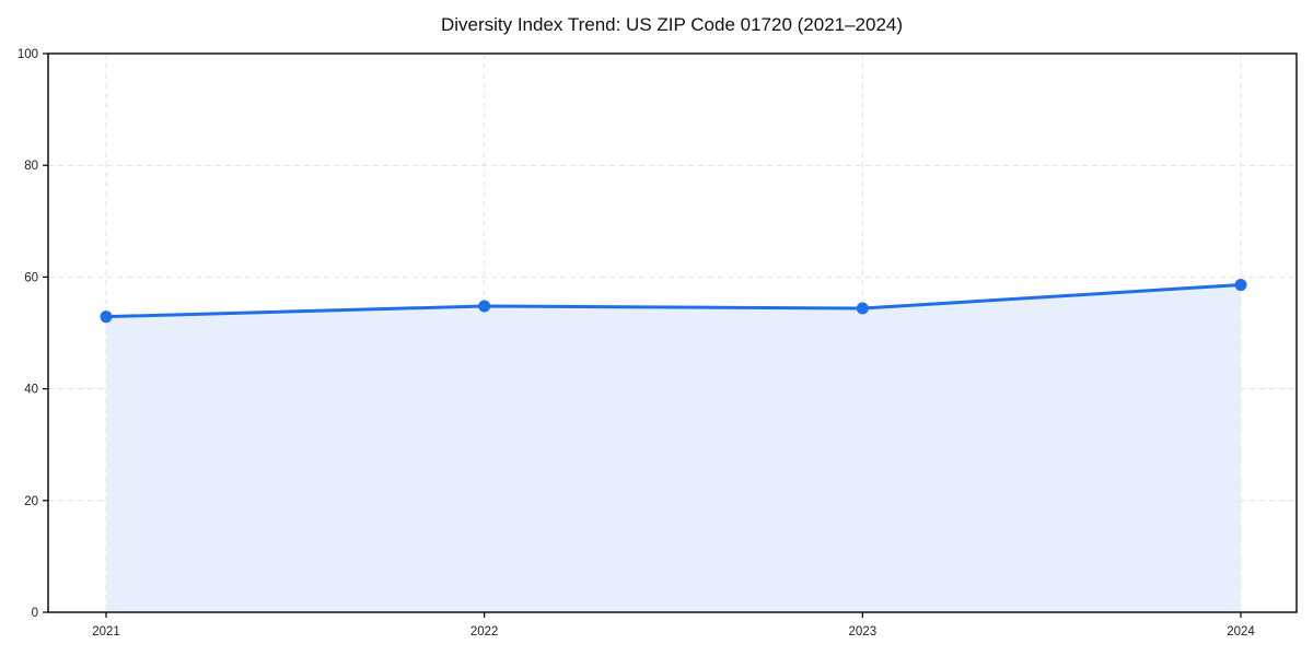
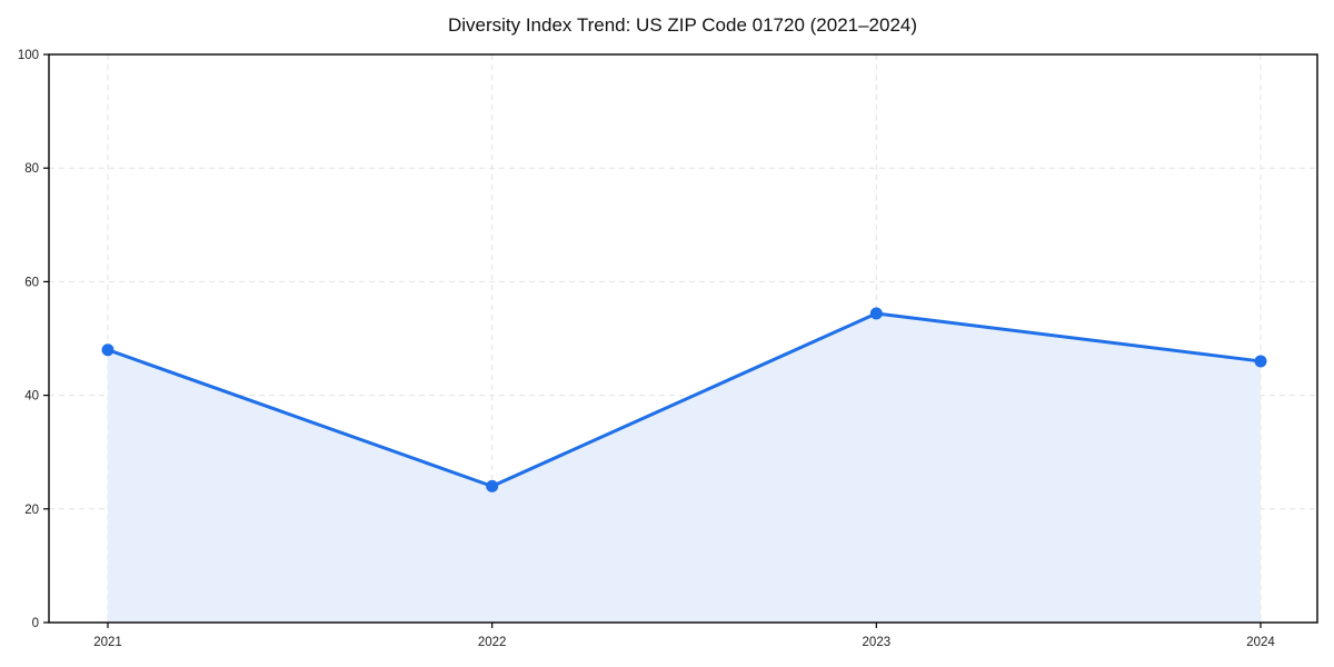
2021: 53 -> 48
2022: 55 -> 24
2024: 59 -> 46
